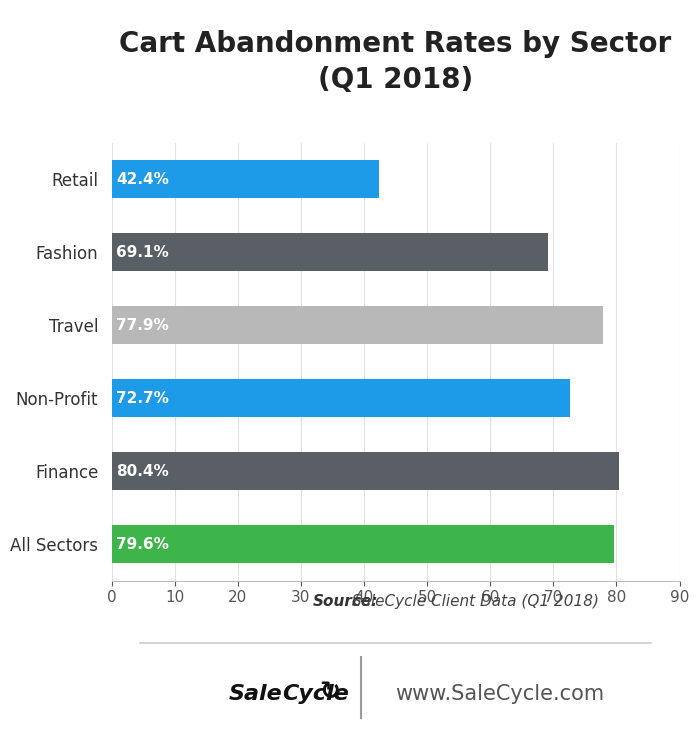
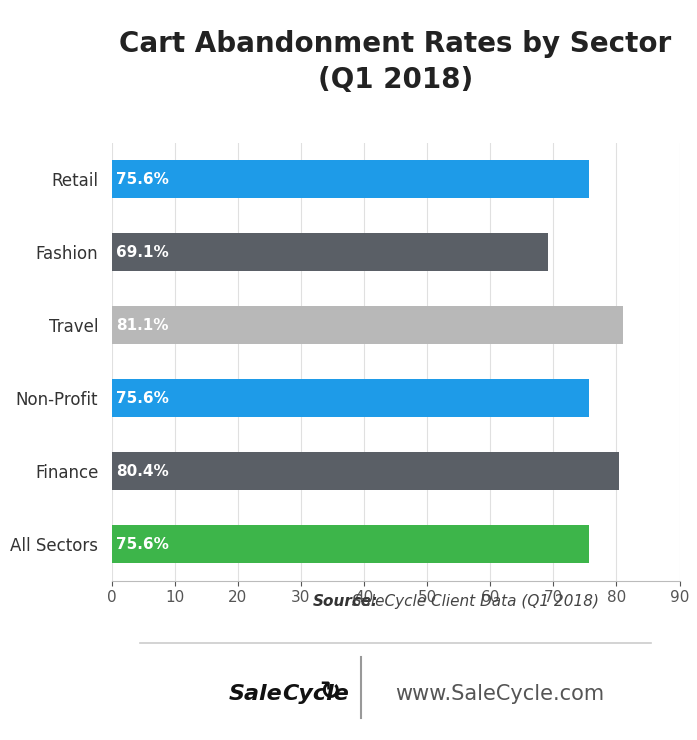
Retail: 42.4% -> 75.6%
Travel: 77.9% -> 81.1%
Non-Profit: 72.7% -> 75.6%
All Sectors: 79.6% -> 75.6%
